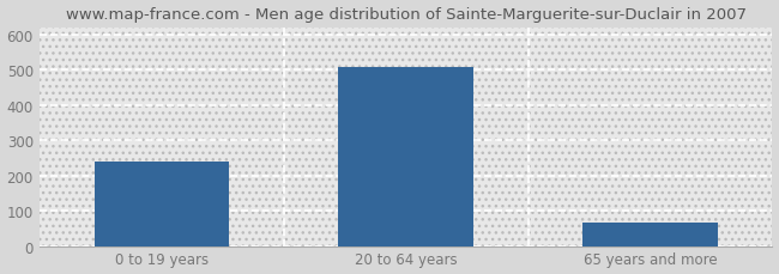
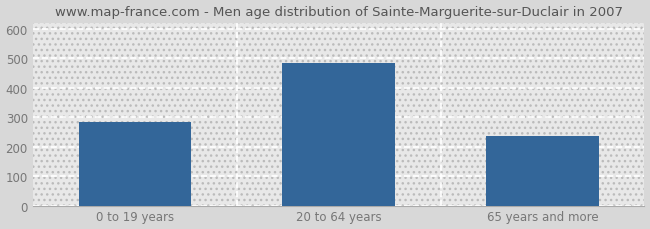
0 to 19 years: 238 -> 285
20 to 64 years: 506 -> 485
65 years and more: 66 -> 235
